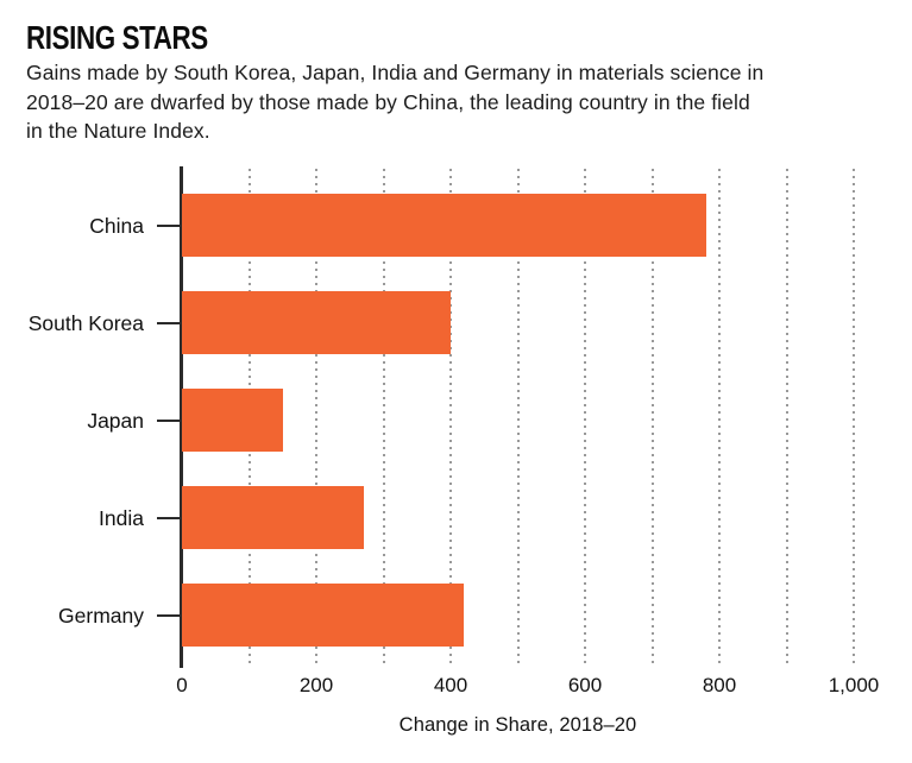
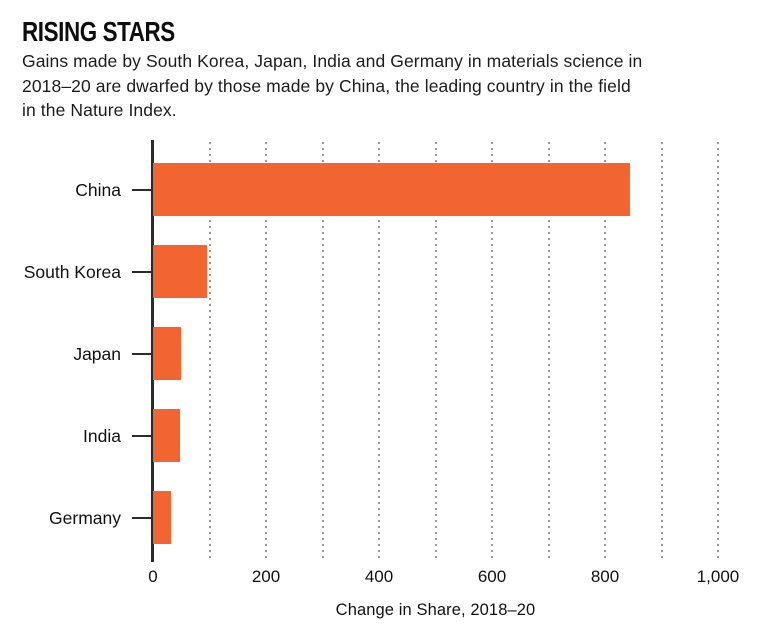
China: 780 -> 840
South Korea: 400 -> 100
Japan: 150 -> 50
India: 270 -> 50
Germany: 420 -> 30
